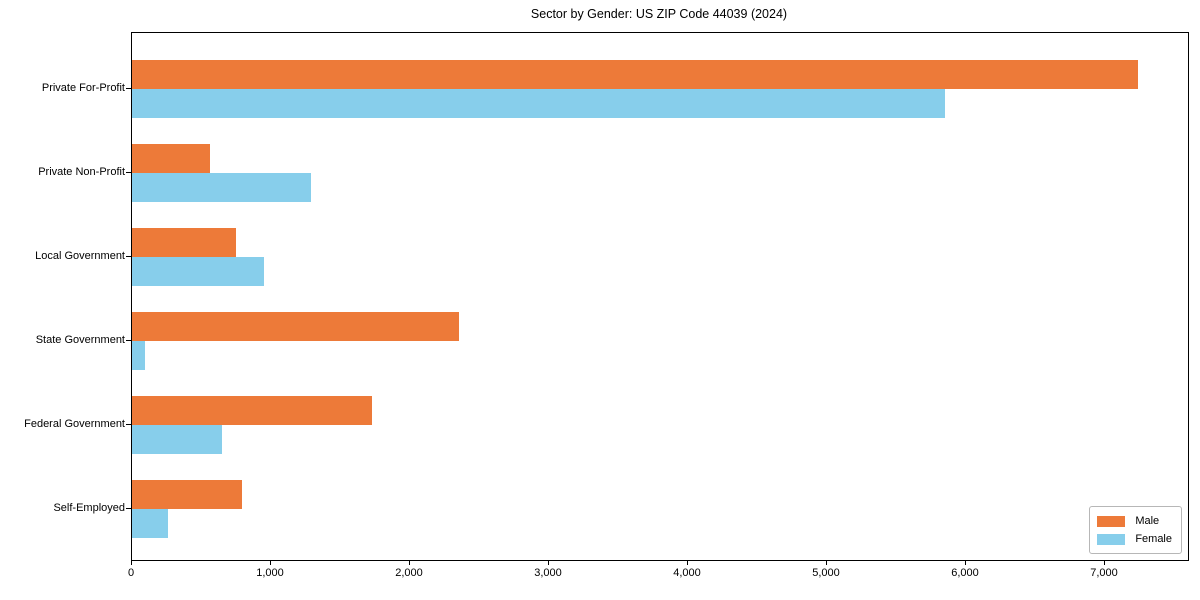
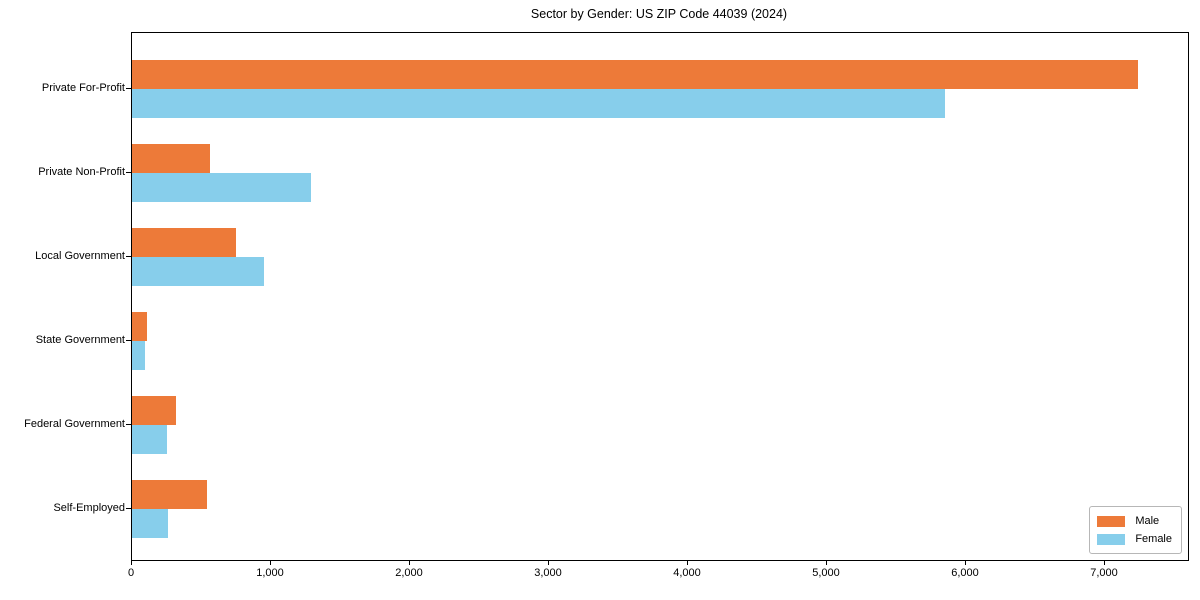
Male/State Government: 2350 -> 100
Male/Federal Government: 1730 -> 320
Female/Federal Government: 650 -> 250
Male/Self-Employed: 790 -> 540
